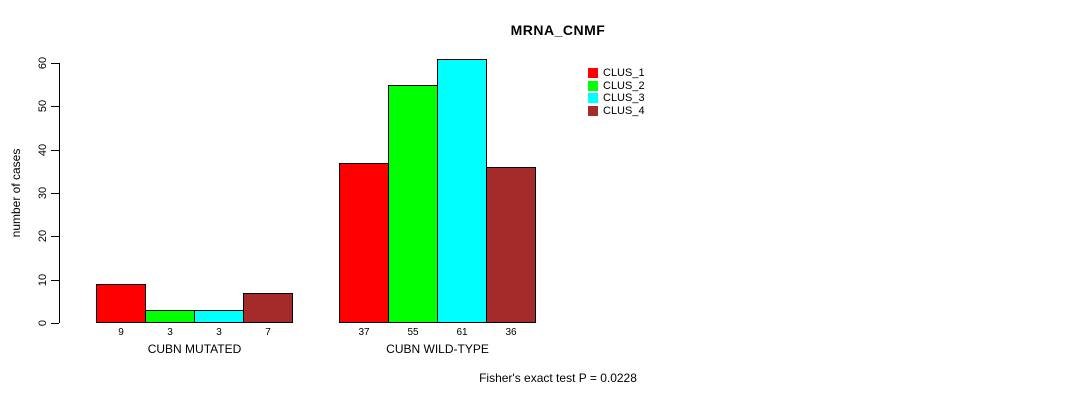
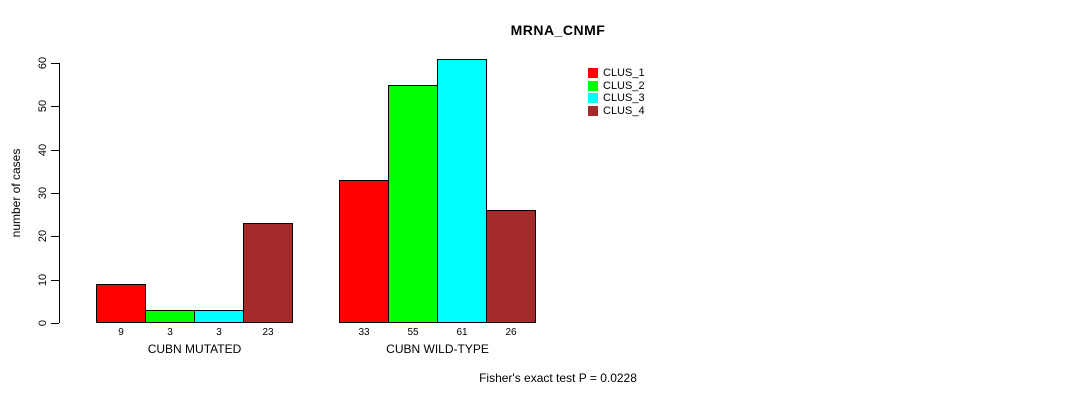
CLUS_4/CUBN MUTATED: 7 -> 23
CLUS_1/CUBN WILD-TYPE: 37 -> 33
CLUS_4/CUBN WILD-TYPE: 36 -> 26
